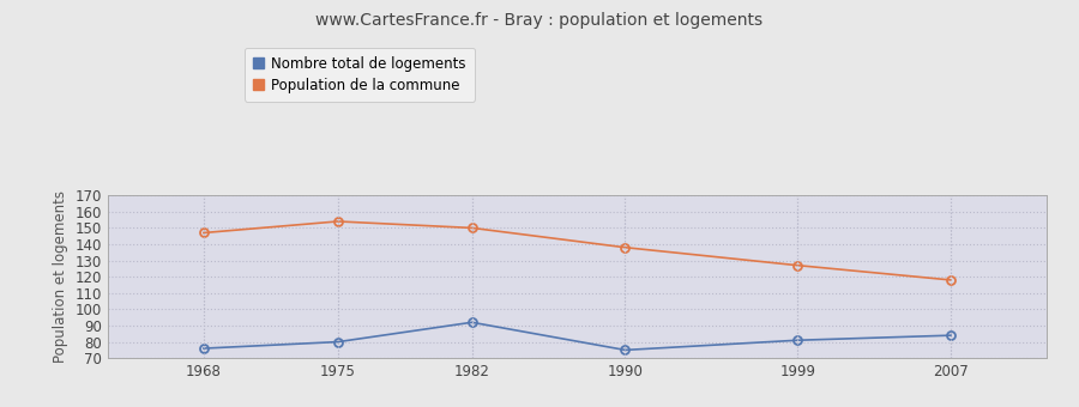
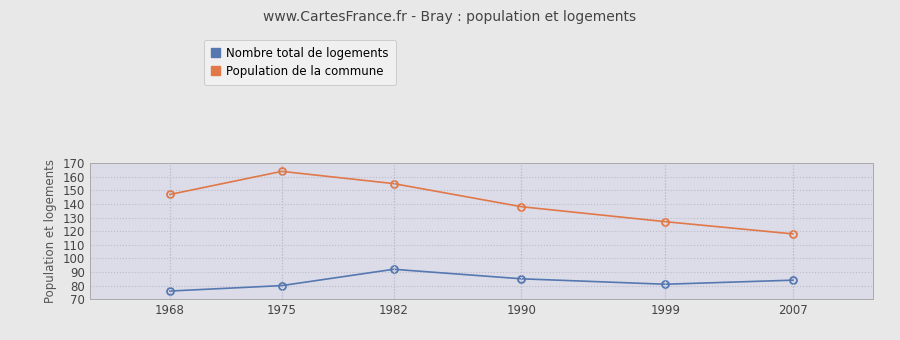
Population de la commune/1975: 154 -> 164
Population de la commune/1982: 150 -> 155
Nombre total de logements/1990: 75 -> 85
